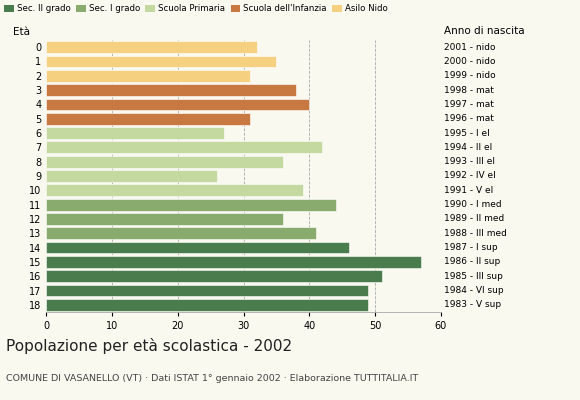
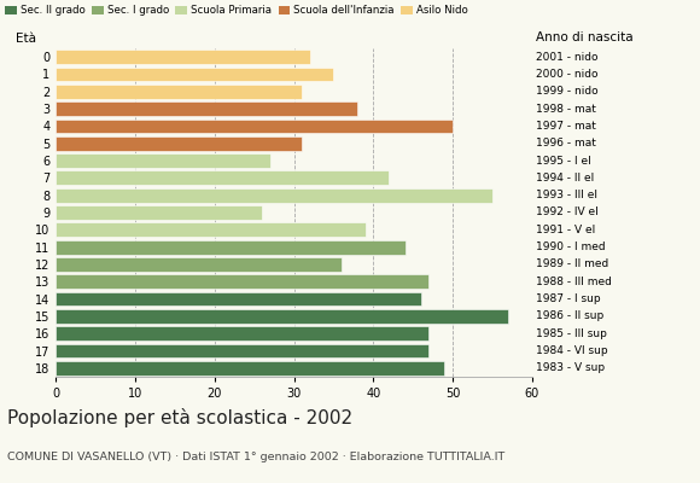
4: 40 -> 50
8: 36 -> 55
13: 41 -> 47
16: 51 -> 47
17: 49 -> 47
